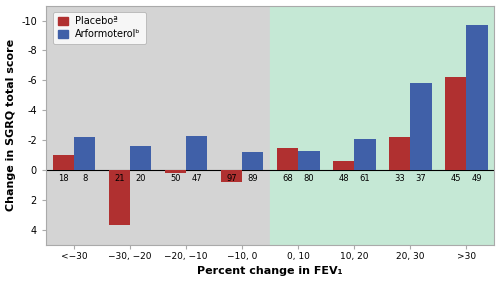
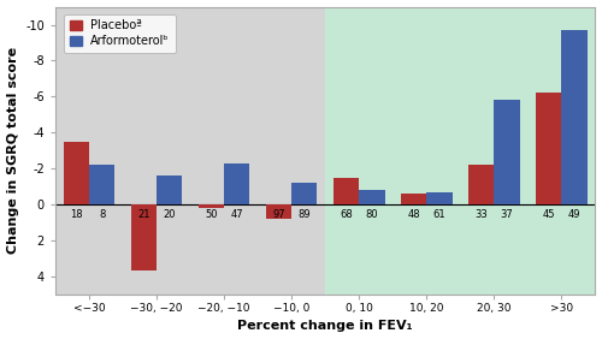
Placeboª/<−30: -1.0 -> -3.5
Arformoterolᵇ/0, 10: -1.3 -> -0.8
Arformoterolᵇ/10, 20: -2.1 -> -0.7
